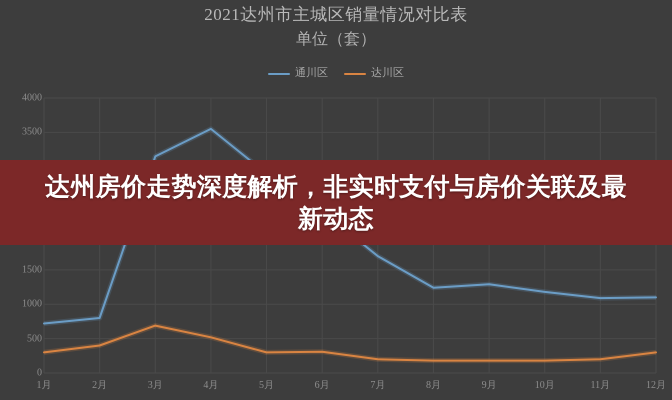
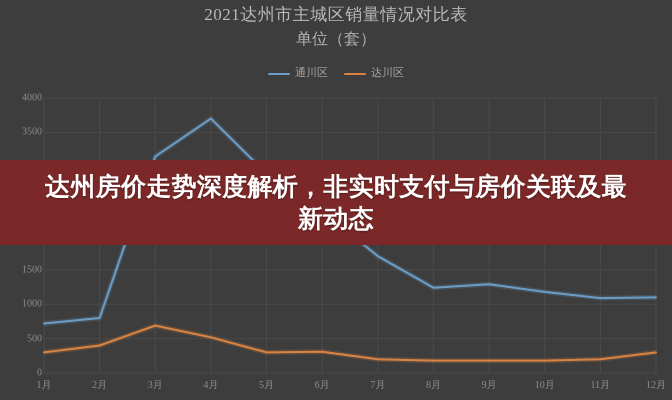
通川区/4月: 3600 -> 3700
